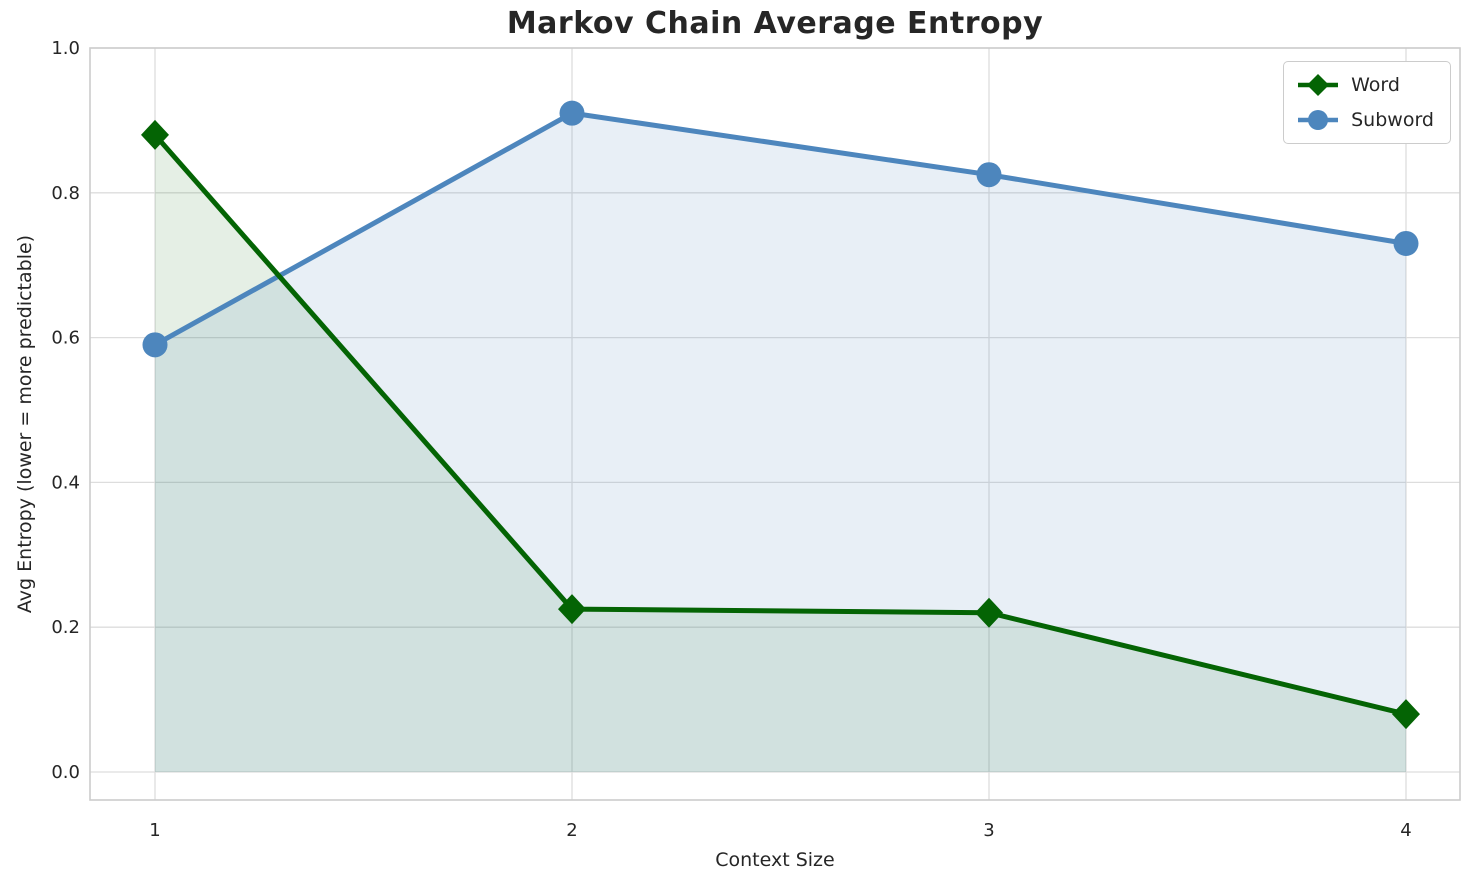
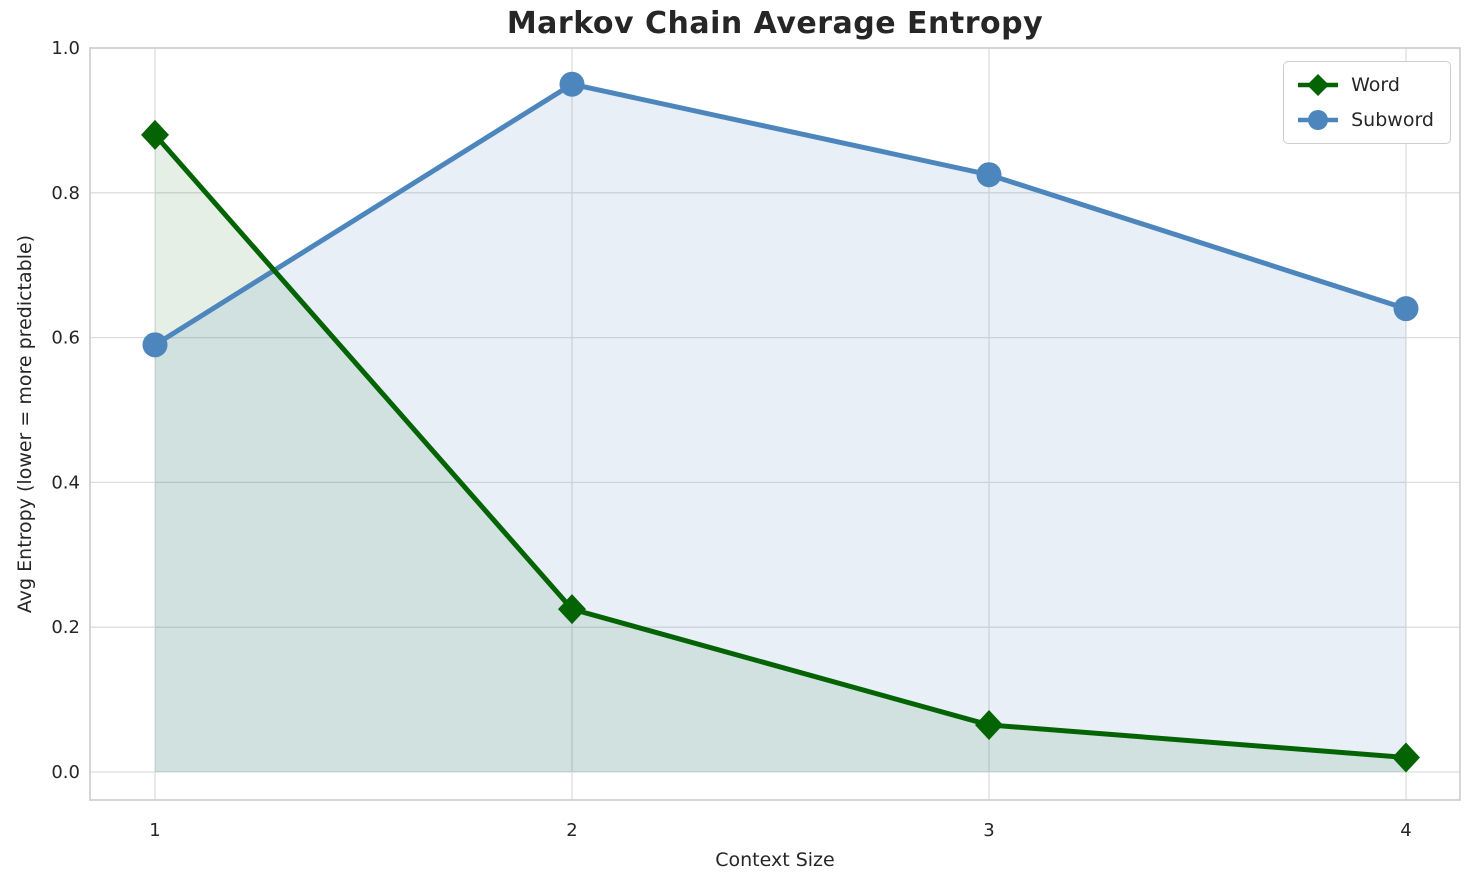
Subword/2: 0.91 -> 0.95
Word/3: 0.22 -> 0.07
Word/4: 0.08 -> 0.02
Subword/4: 0.73 -> 0.64
